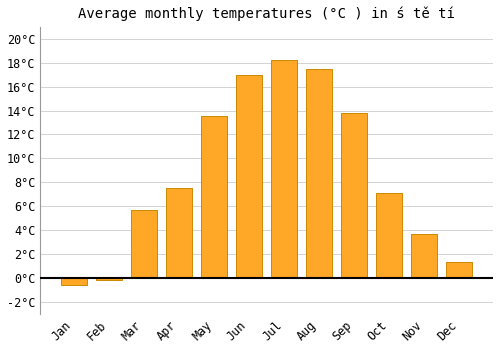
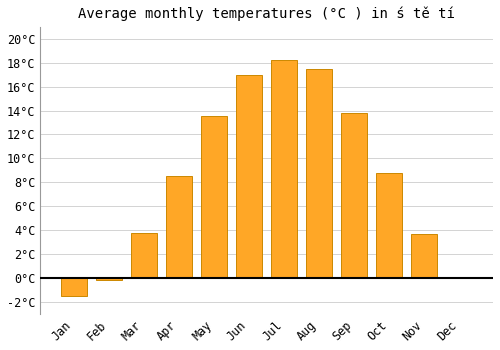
Jan: -0.6°C -> -1.5°C
Mar: 5.7°C -> 3.8°C
Apr: 7.5°C -> 8.5°C
Oct: 7.1°C -> 8.8°C
Dec: 1.3°C -> 0.1°C
